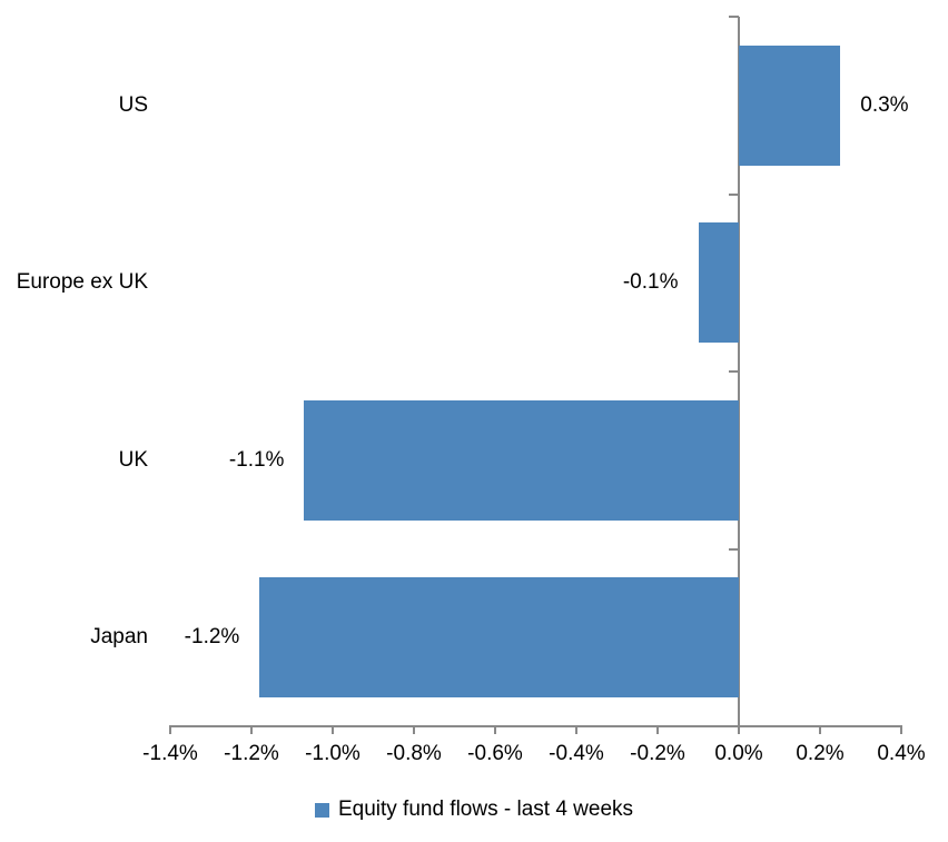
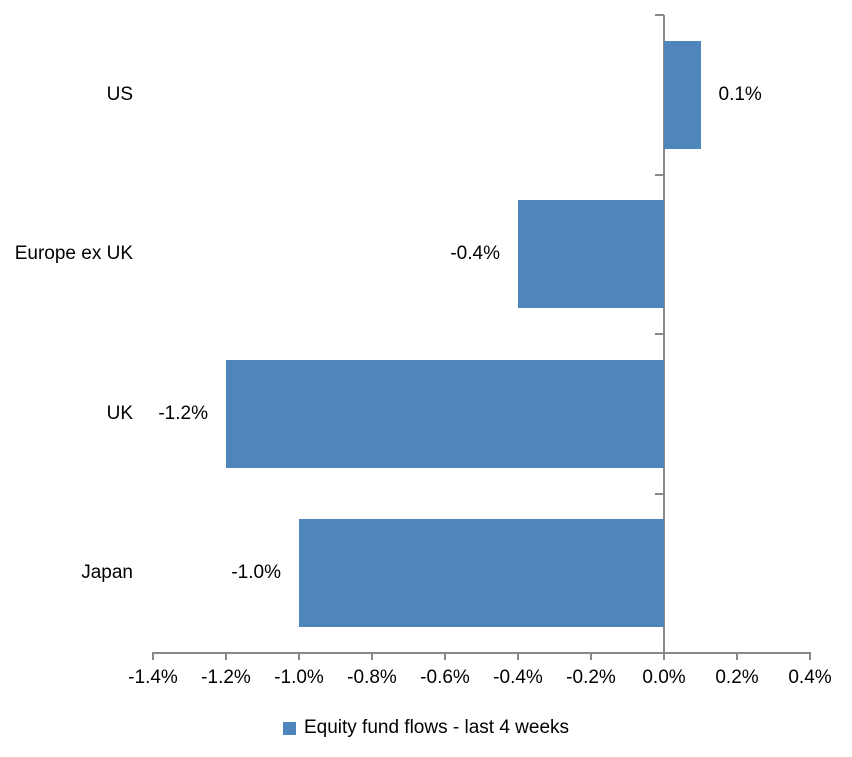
US: 0.3% -> 0.1%
Europe ex UK: -0.1% -> -0.4%
UK: -1.1% -> -1.2%
Japan: -1.2% -> -1.0%
